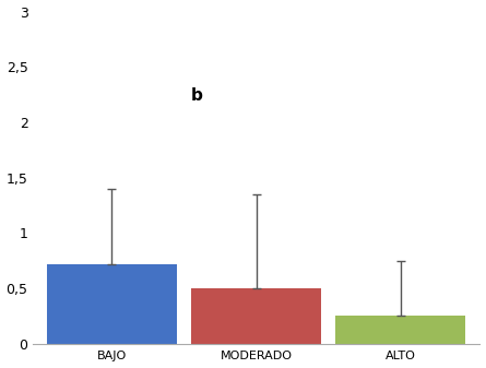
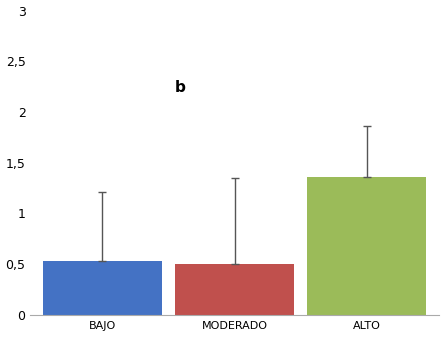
BAJO: 0,72 -> 0,53
ALTO: 0,25 -> 1,36
